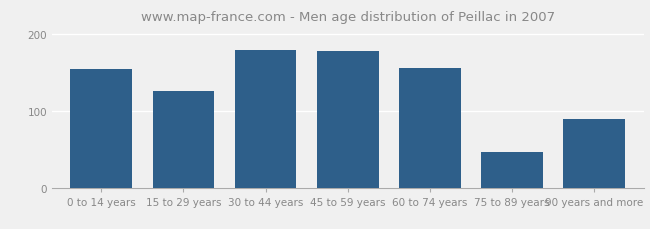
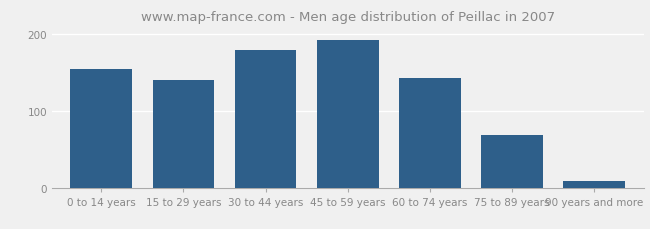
15 to 29 years: 126 -> 140
45 to 59 years: 178 -> 193
60 to 74 years: 156 -> 143
75 to 89 years: 46 -> 68
90 years and more: 90 -> 8
